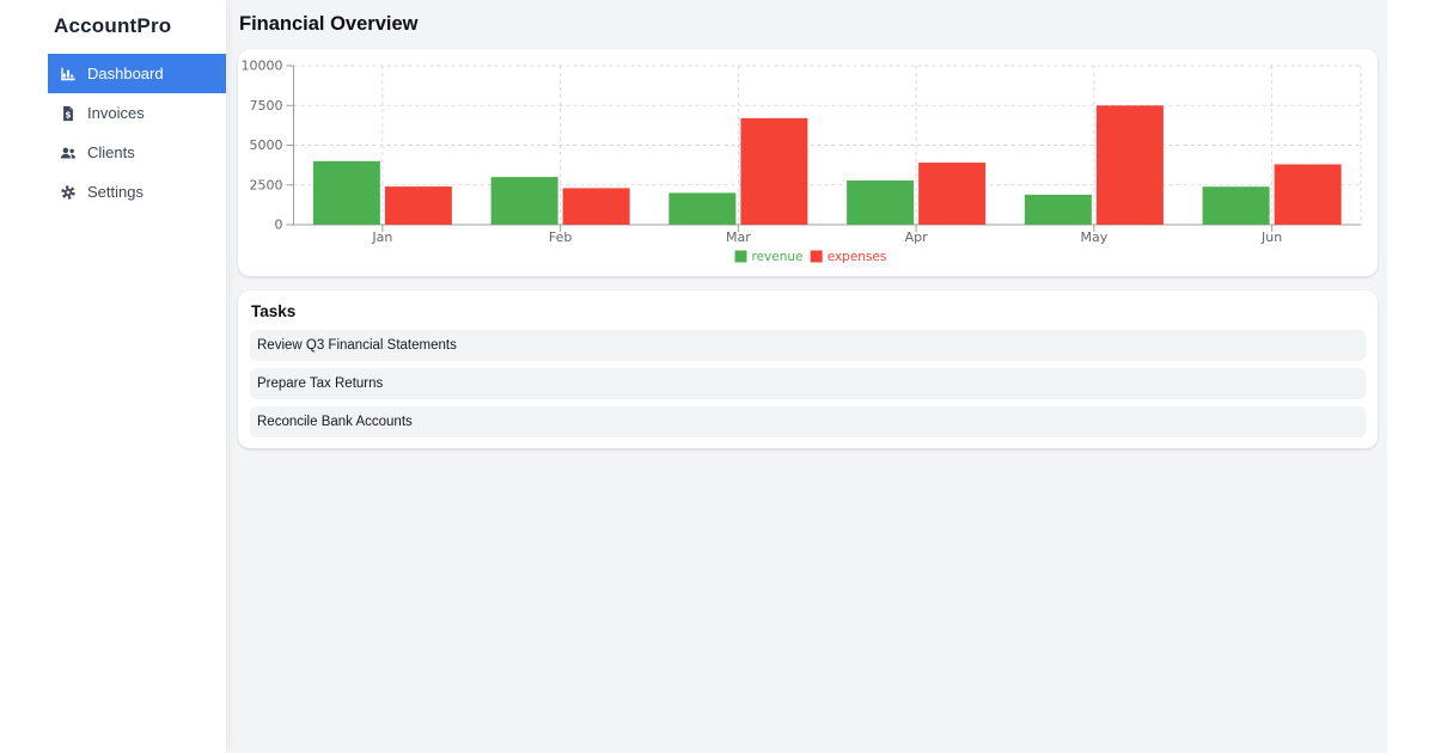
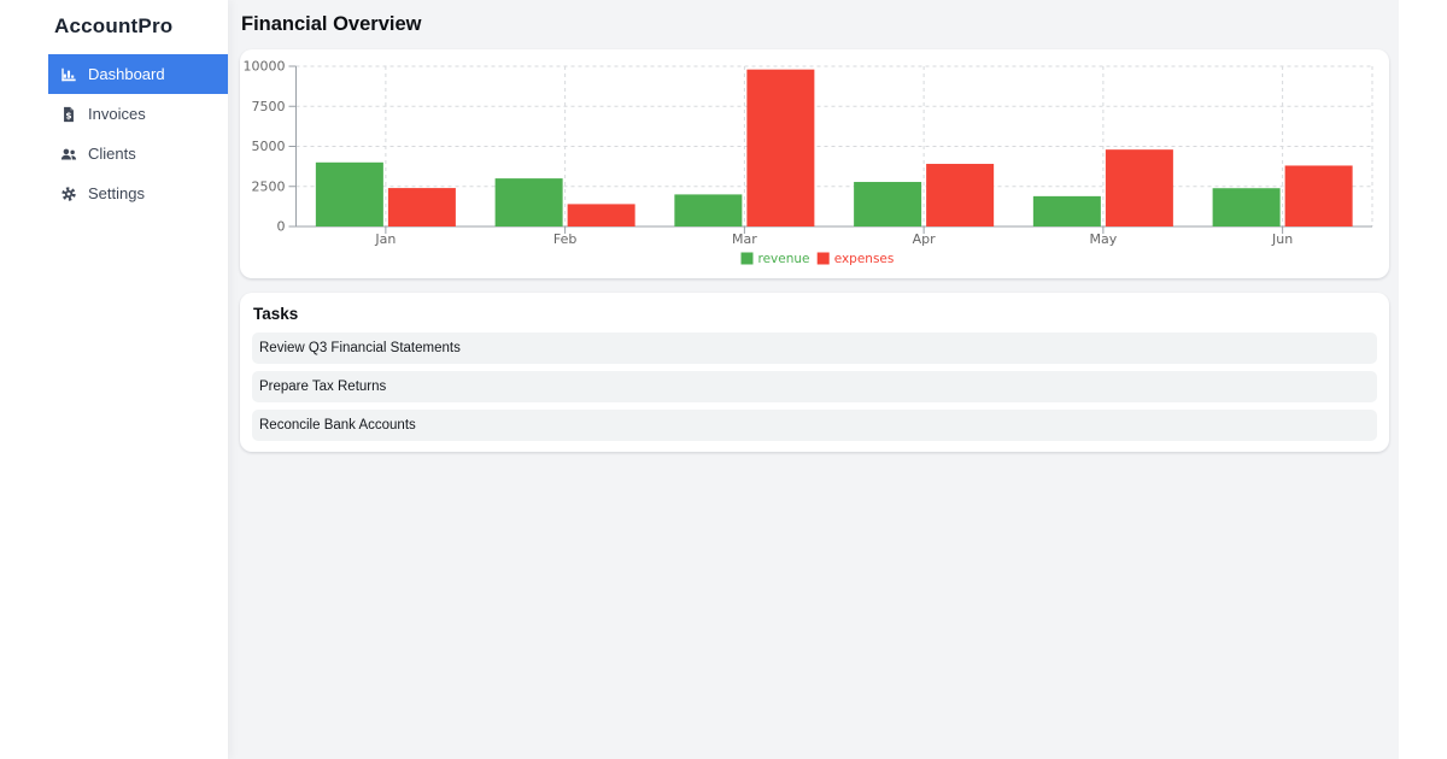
expenses/Feb: 2300 -> 1400
expenses/Mar: 6700 -> 9800
expenses/May: 7500 -> 4800
